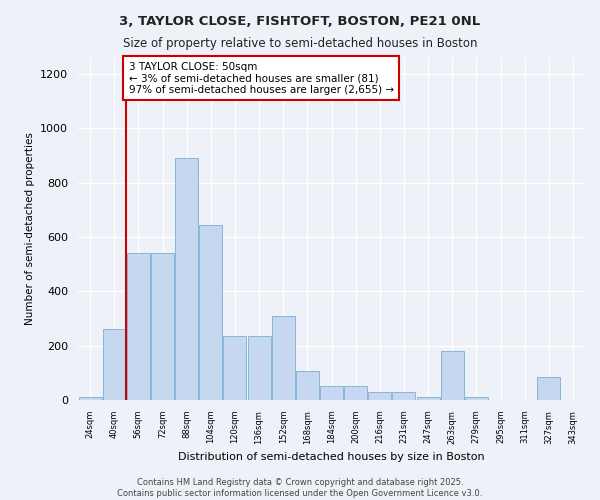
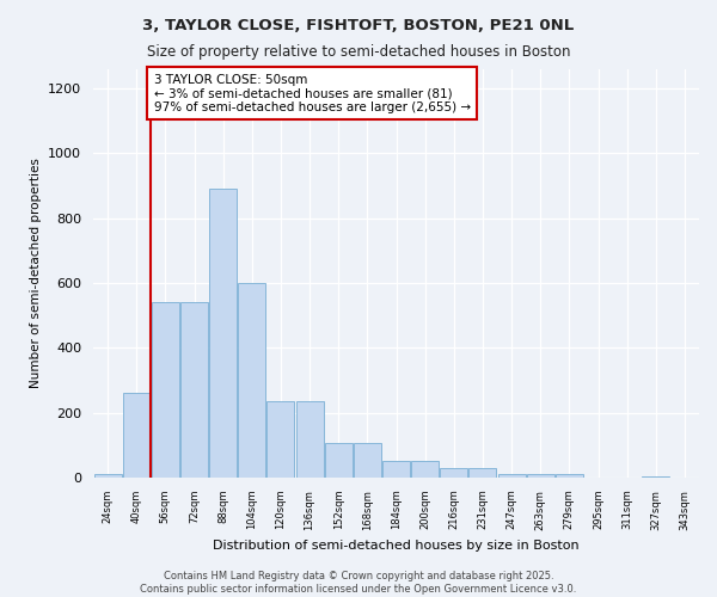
104sqm: 645 -> 600
152sqm: 310 -> 105
263sqm: 180 -> 10
327sqm: 85 -> 5
